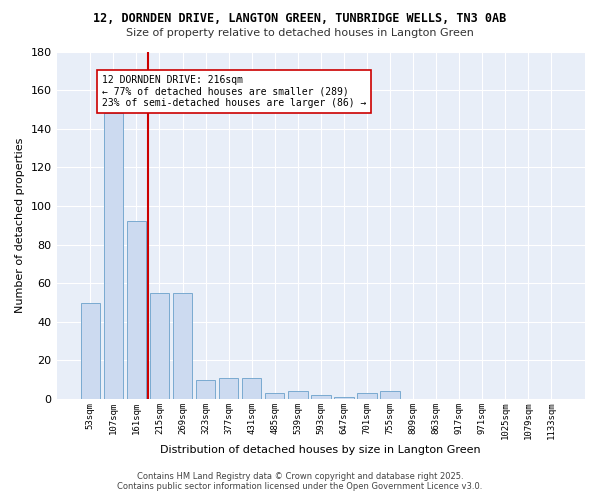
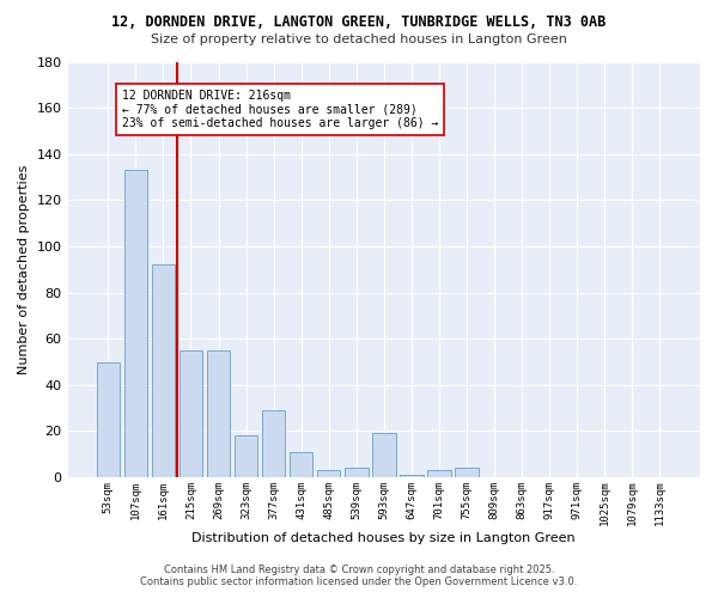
107sqm: 148 -> 133
323sqm: 10 -> 18
377sqm: 11 -> 29
593sqm: 2 -> 19
